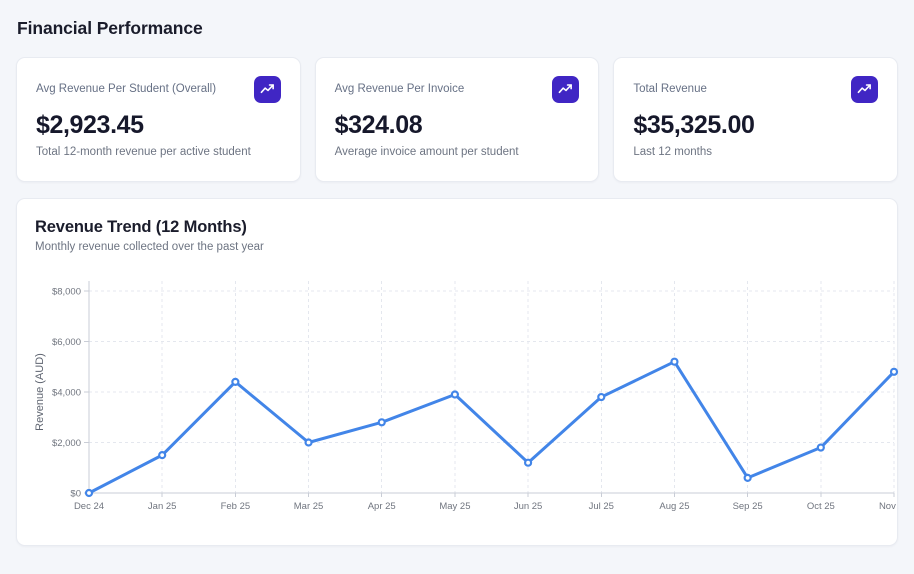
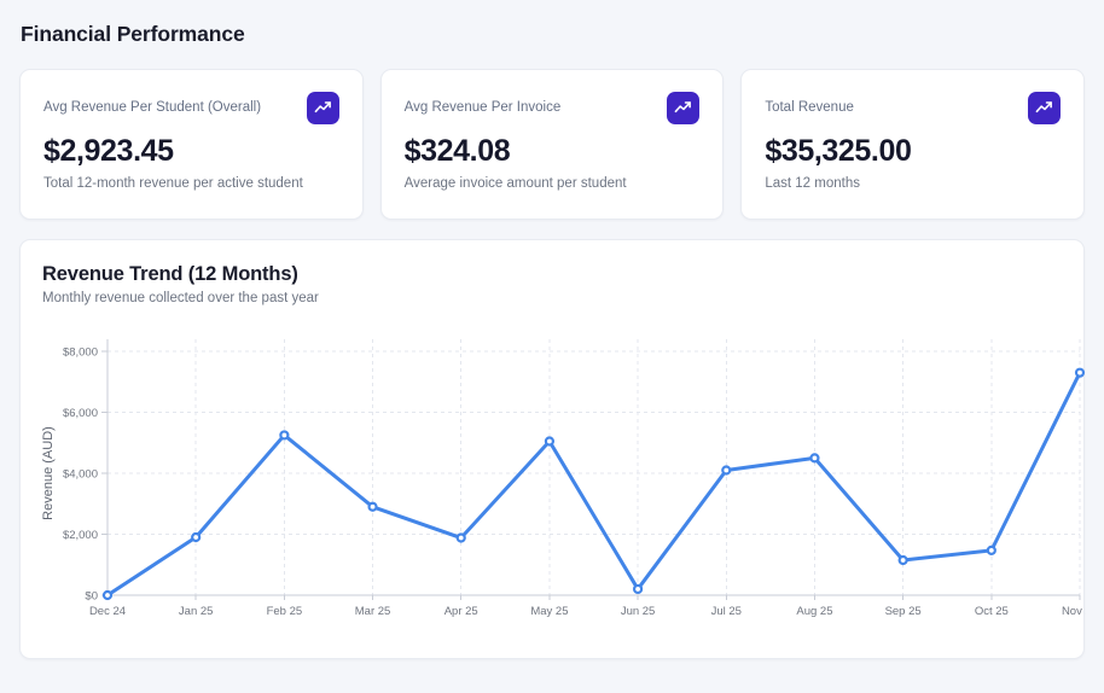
Jan 25: $1500 -> $1900
Feb 25: $4400 -> $5200
Mar 25: $2000 -> $2900
Apr 25: $2800 -> $1900
May 25: $3900 -> $5000
Jun 25: $1200 -> $200
Jul 25: $3800 -> $4100
Aug 25: $5200 -> $4500
Sep 25: $600 -> $1200
Oct 25: $1800 -> $1500
Nov 25: $4800 -> $7300
